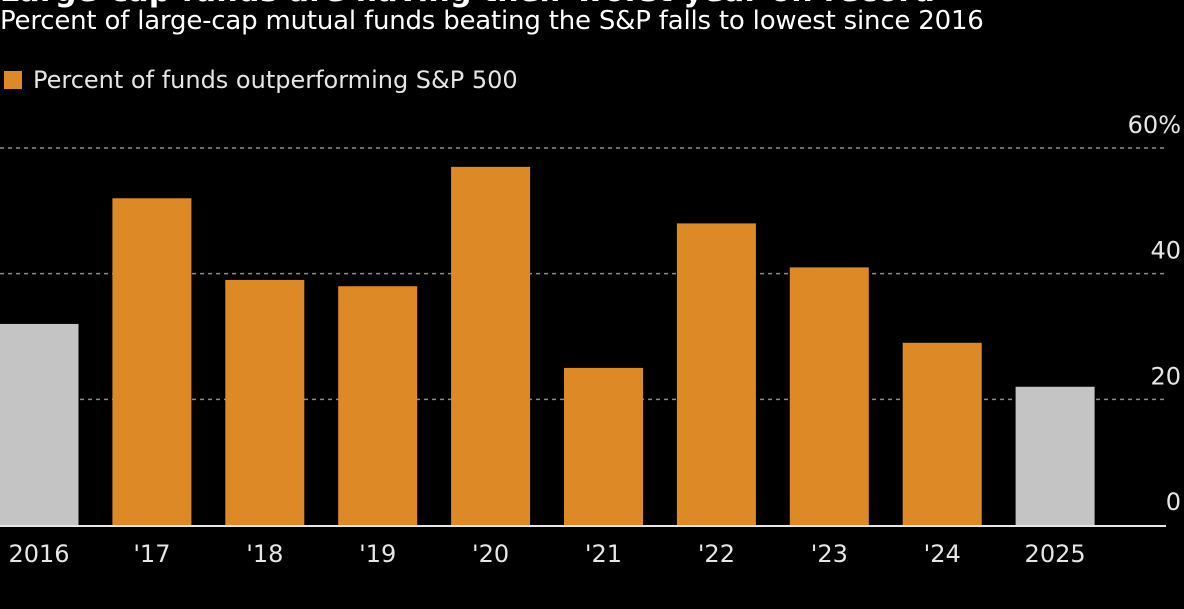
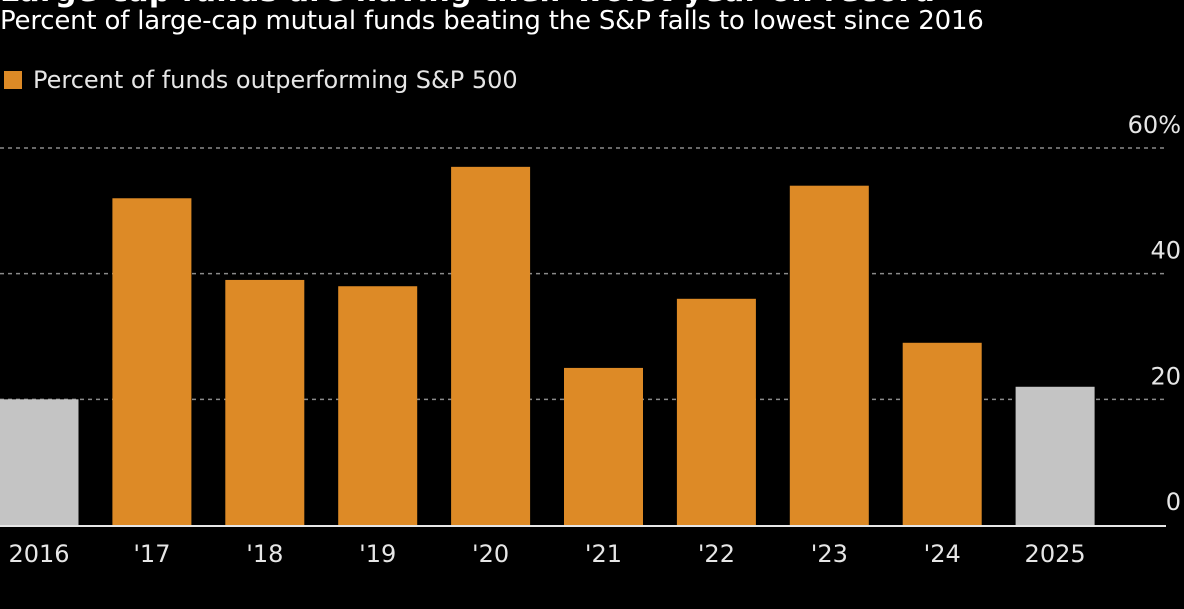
2016: 32% -> 20%
'22: 48% -> 36%
'23: 41% -> 54%
